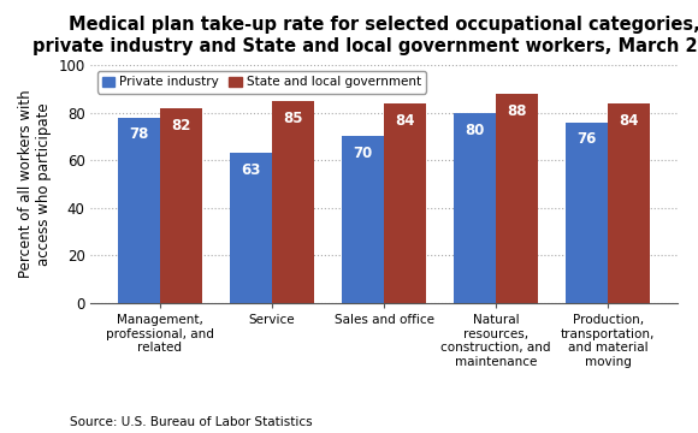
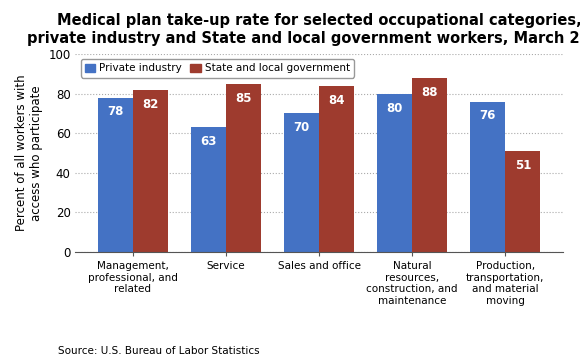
State and local government/Production, transportation, and material moving: 84 -> 51
